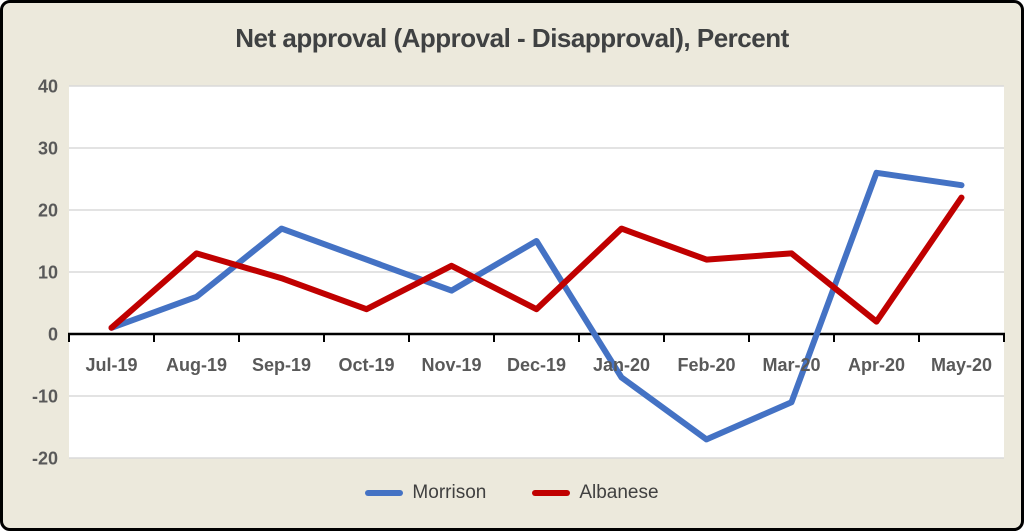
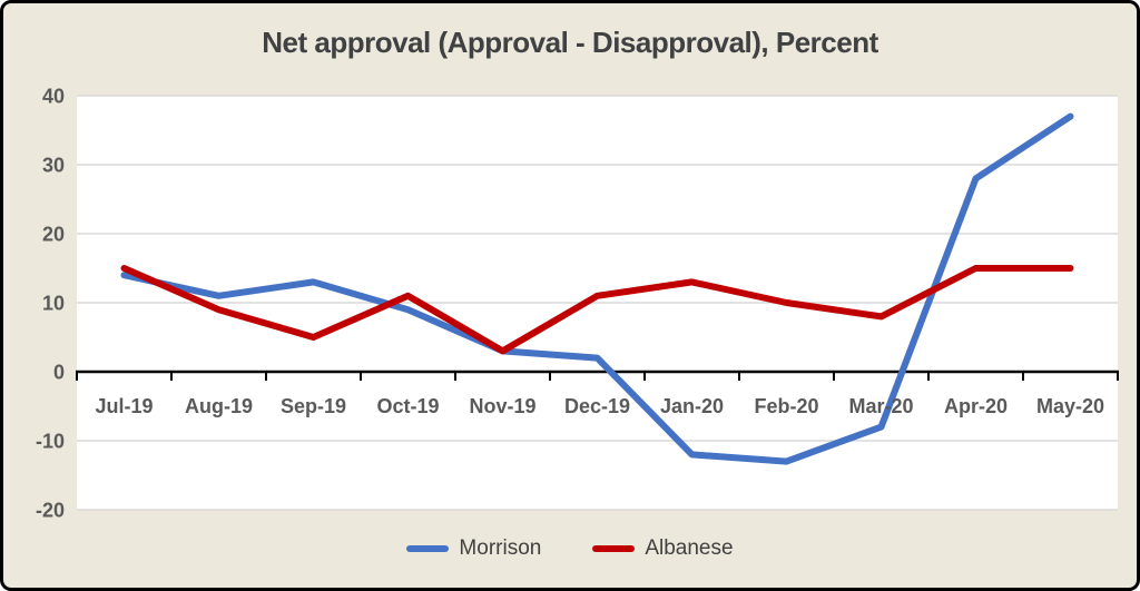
Morrison/Jul-19: 1 -> 14
Albanese/Jul-19: 1 -> 15
Morrison/Aug-19: 6 -> 11
Albanese/Aug-19: 13 -> 9
Morrison/Sep-19: 17 -> 13
Albanese/Sep-19: 9 -> 5
Morrison/Oct-19: 12 -> 9
Albanese/Oct-19: 4 -> 11
Morrison/Nov-19: 7 -> 3
Albanese/Nov-19: 11 -> 3
Morrison/Dec-19: 15 -> 2
Albanese/Dec-19: 4 -> 11
Morrison/Jan-20: -7 -> -12
Albanese/Jan-20: 17 -> 13
Morrison/Feb-20: -17 -> -13
Albanese/Feb-20: 12 -> 10
Morrison/Mar-20: -11 -> -8
Albanese/Mar-20: 13 -> 8
Morrison/Apr-20: 26 -> 28
Albanese/Apr-20: 2 -> 15
Morrison/May-20: 24 -> 37
Albanese/May-20: 22 -> 15
